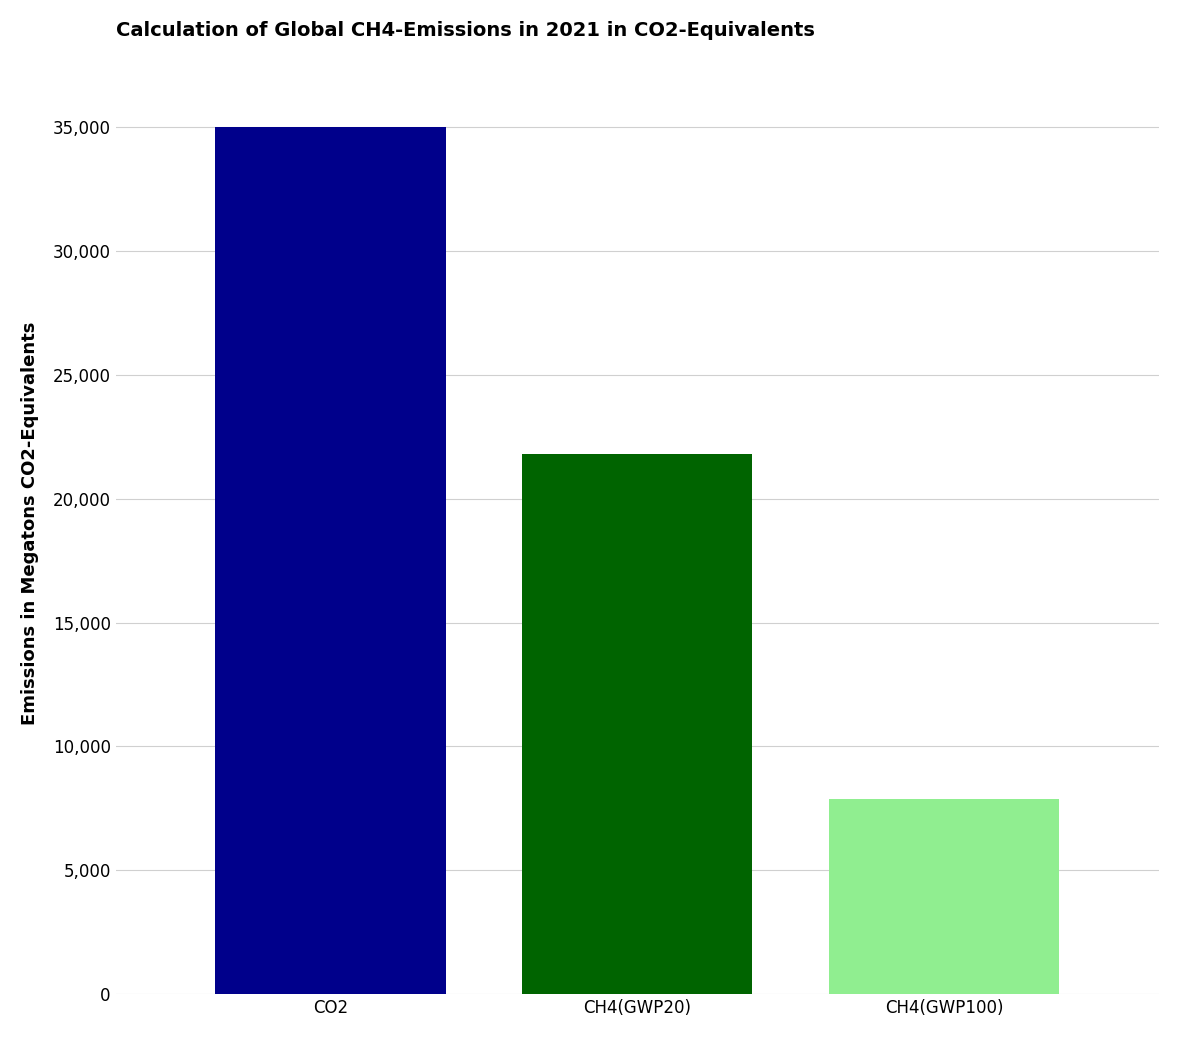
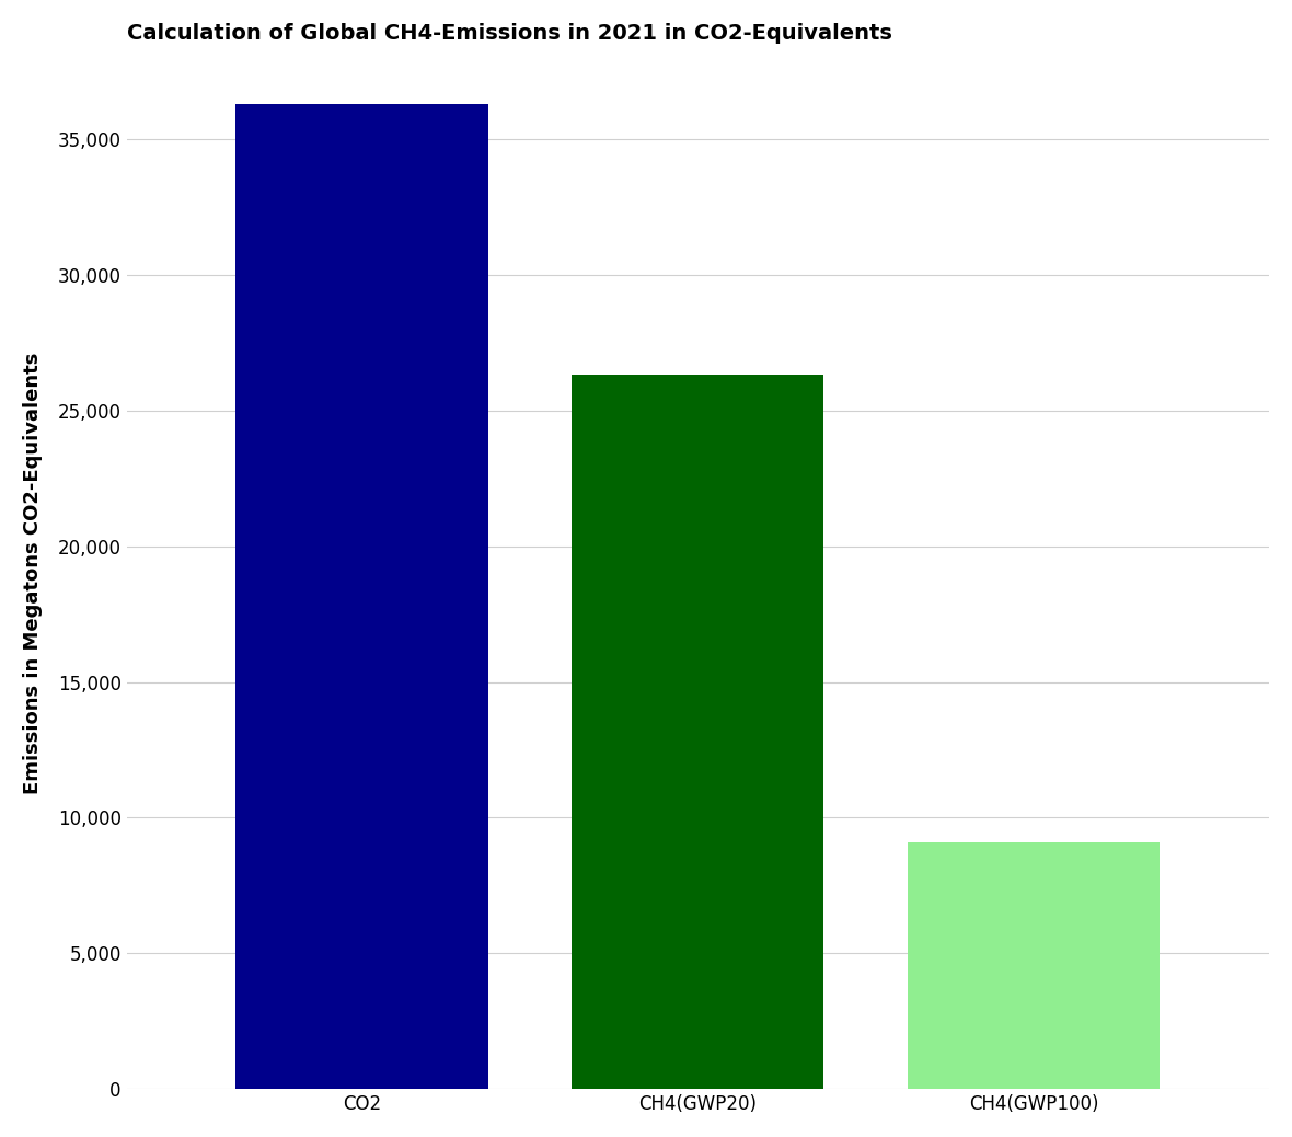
CO2: 35,000 -> 36,300
CH4(GWP20): 21,800 -> 26,300
CH4(GWP100): 7,900 -> 9,100
